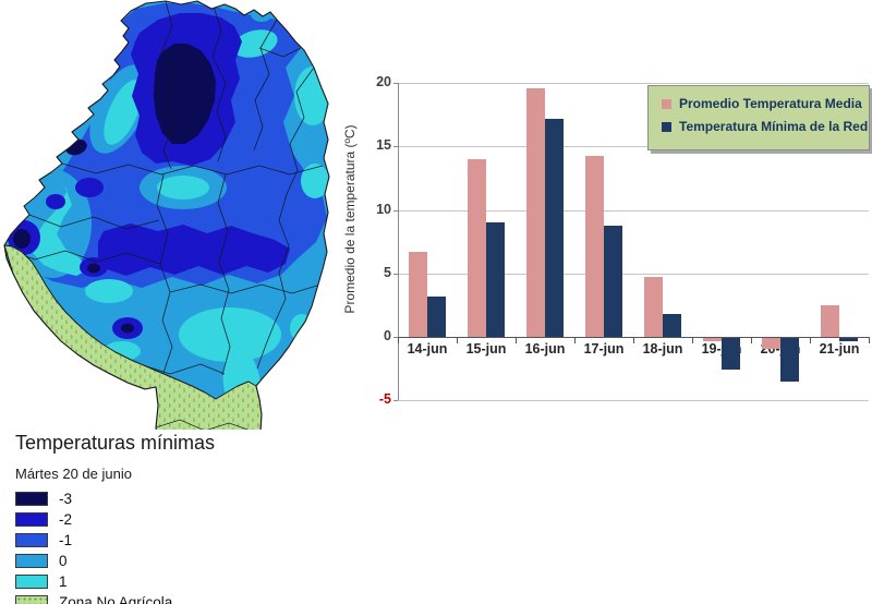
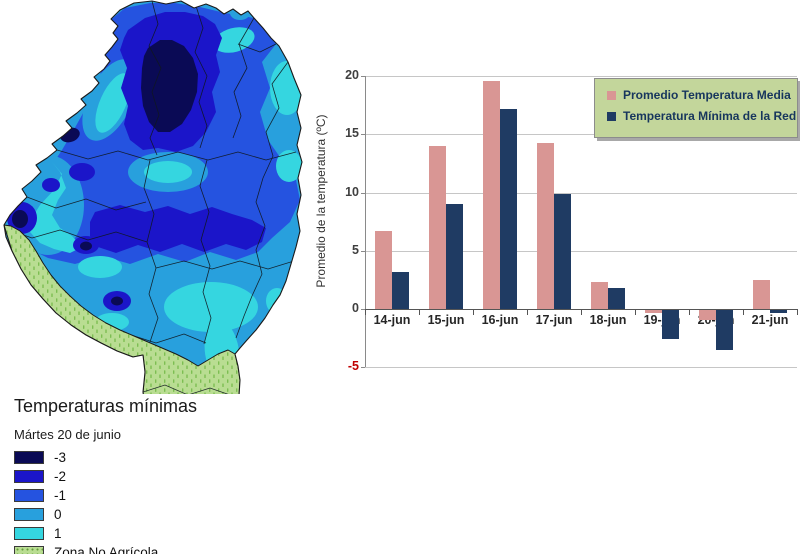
Temperatura Mínima de la Red/17-jun: 8.8 -> 9.9
Promedio Temperatura Media/18-jun: 4.7 -> 2.3
